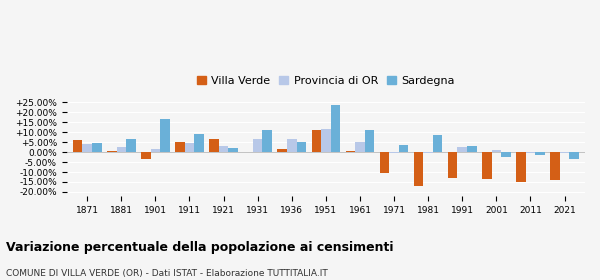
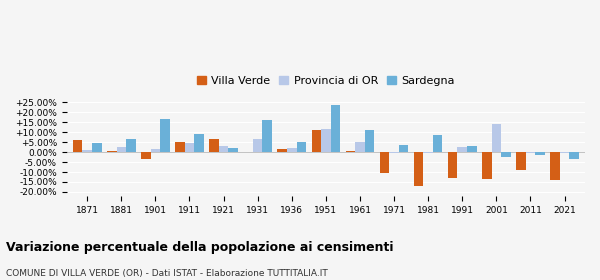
Provincia di OR/1871: 4% -> 1%
Sardegna/1931: 11% -> 16%
Provincia di OR/1936: 6% -> 2%
Provincia di OR/2001: 1% -> 14%
Villa Verde/2011: -15% -> -9%
